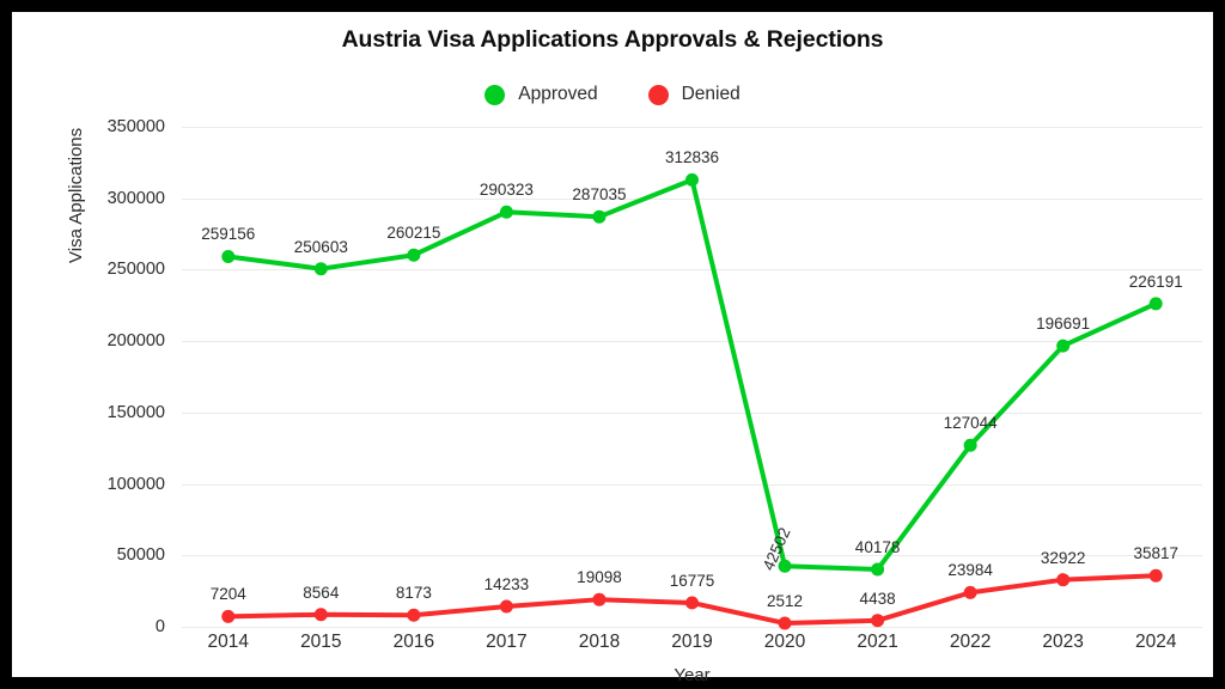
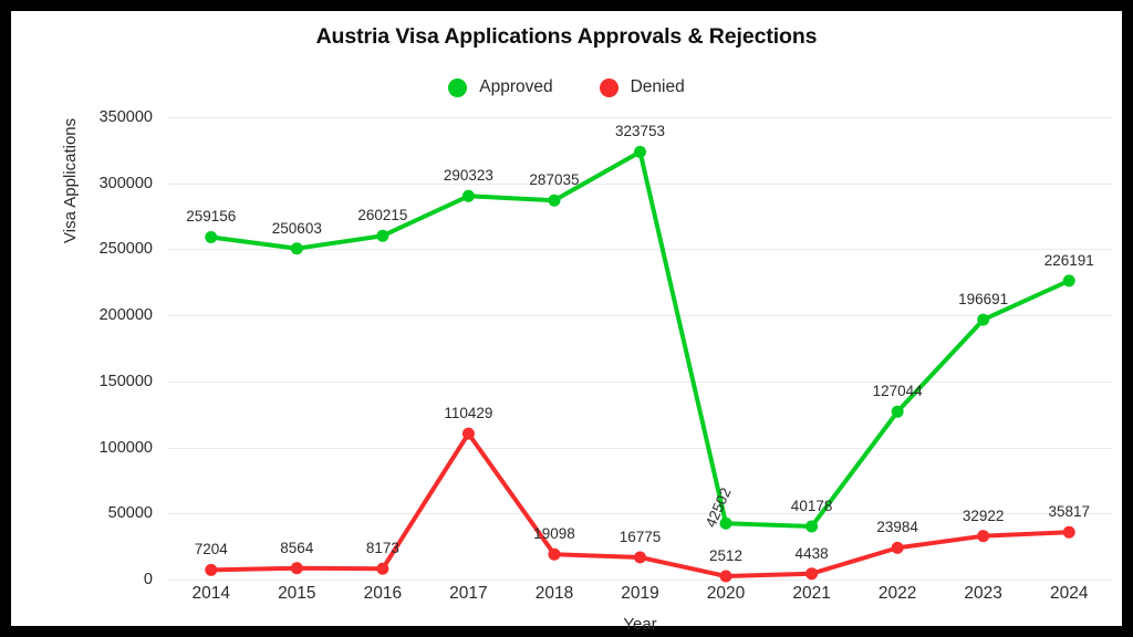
Denied/2017: 14233 -> 110429
Approved/2019: 312836 -> 323753
